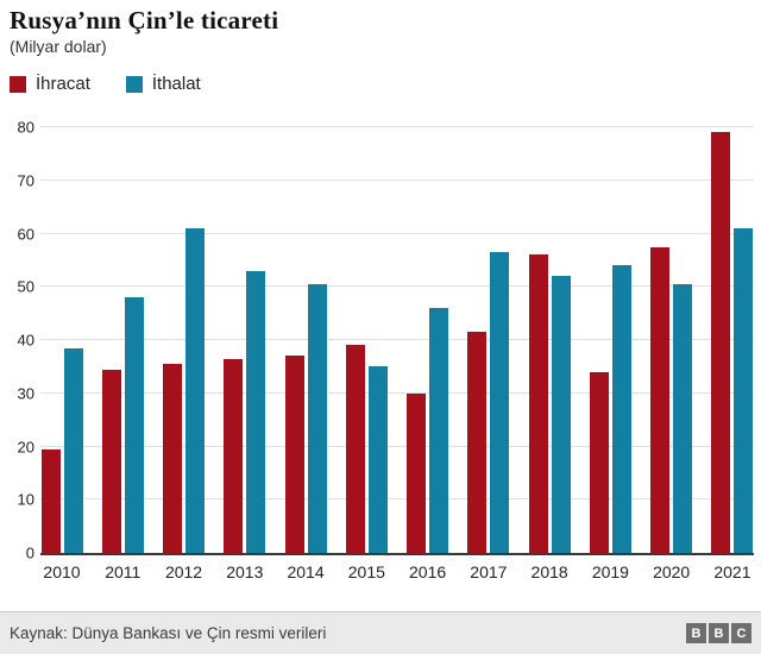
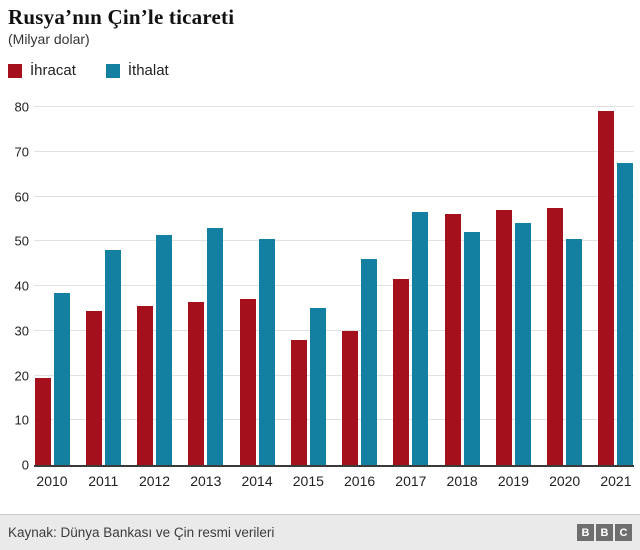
İthalat/2012: 61 -> 52
İhracat/2015: 39 -> 28
İhracat/2019: 34 -> 57
İthalat/2021: 61 -> 68
